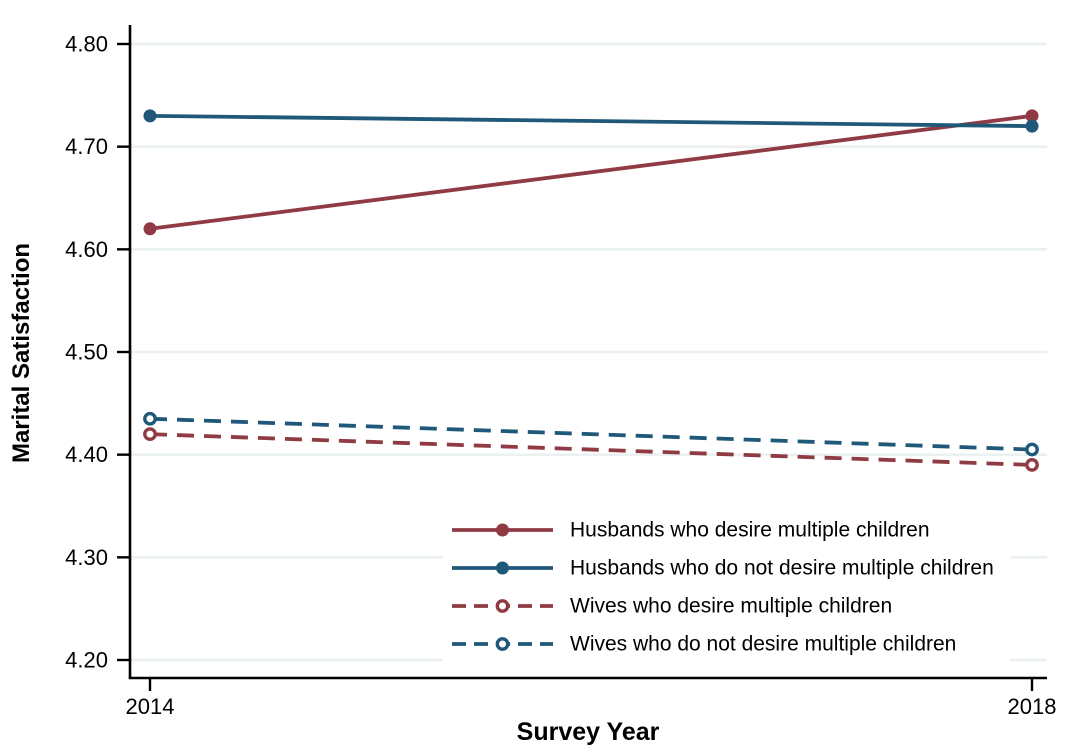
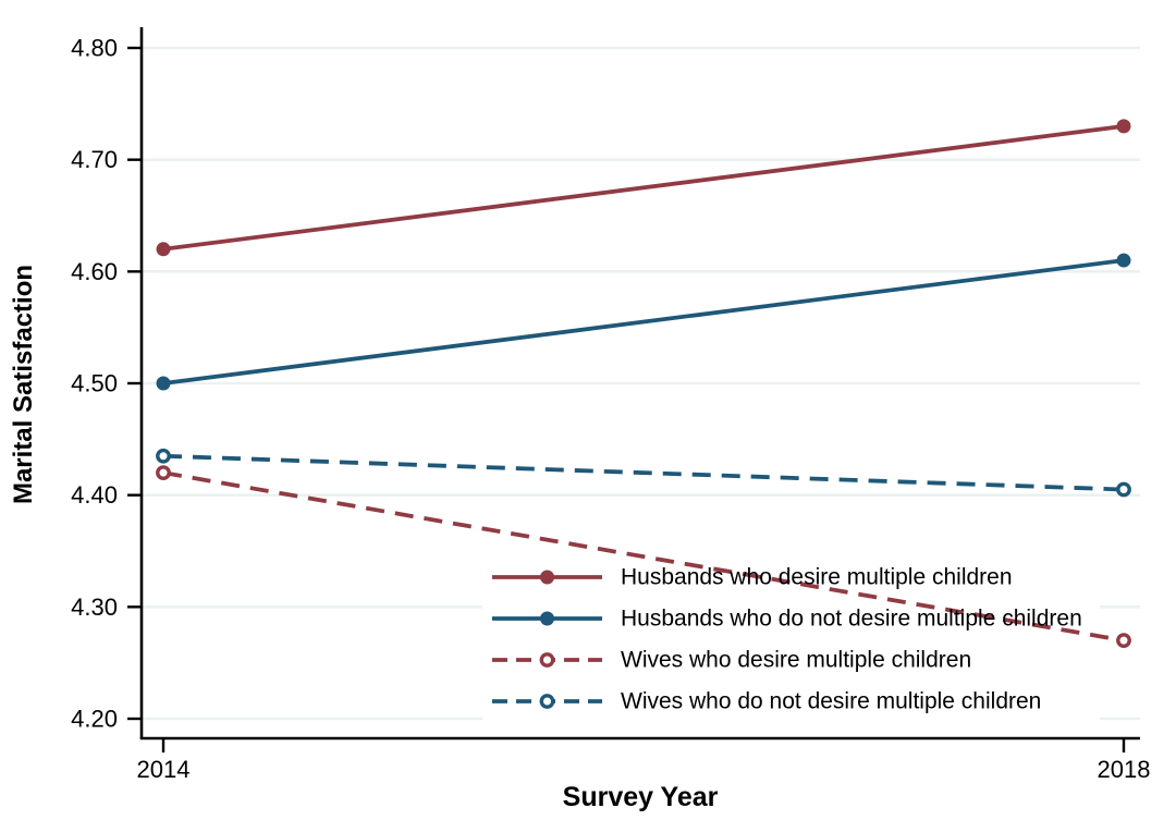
Husbands who do not desire multiple children/2014: 4.73 -> 4.50
Husbands who do not desire multiple children/2018: 4.72 -> 4.61
Wives who desire multiple children/2018: 4.39 -> 4.27
